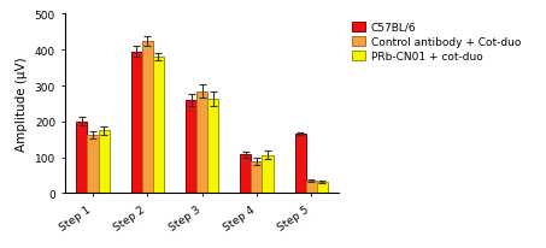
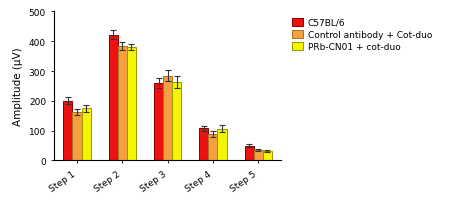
C57BL/6/Step 2: 395 -> 422
Control antibody + Cot-duo/Step 2: 425 -> 385
C57BL/6/Step 5: 165 -> 50
